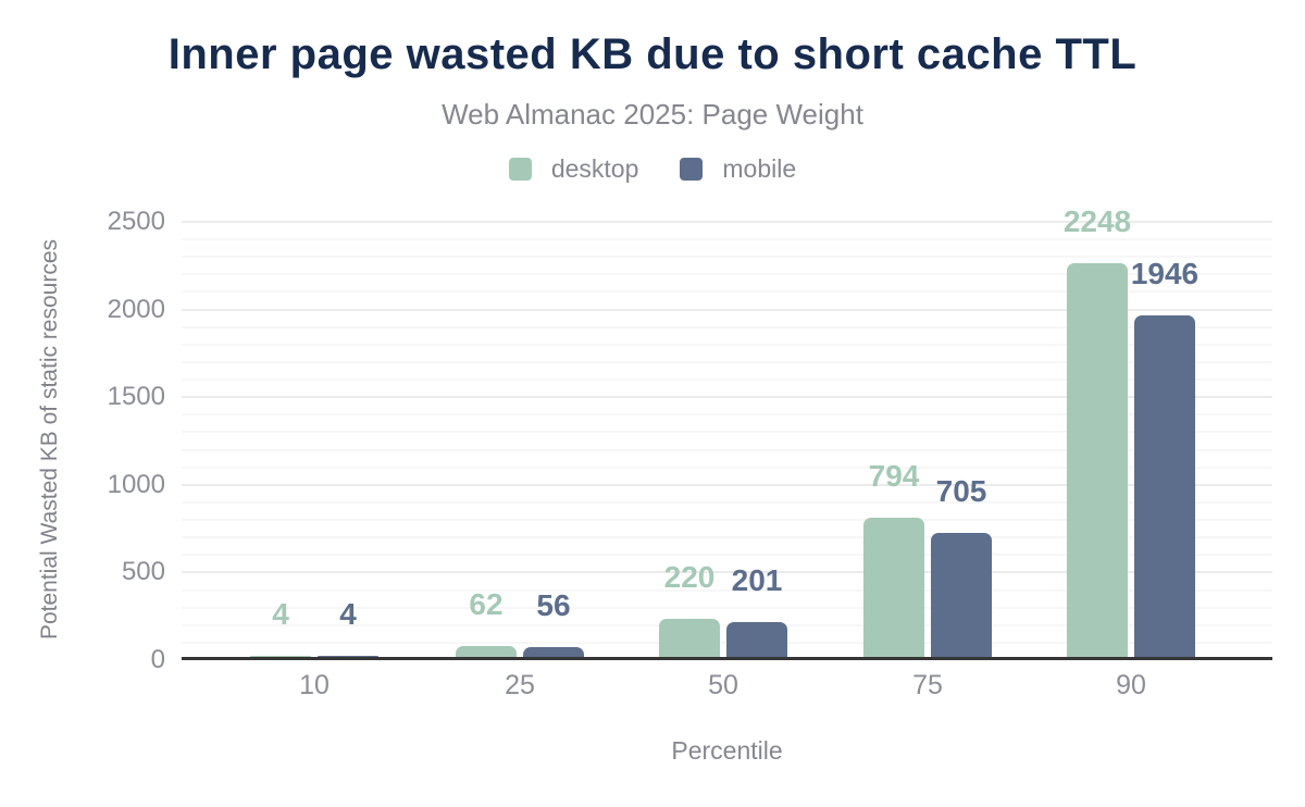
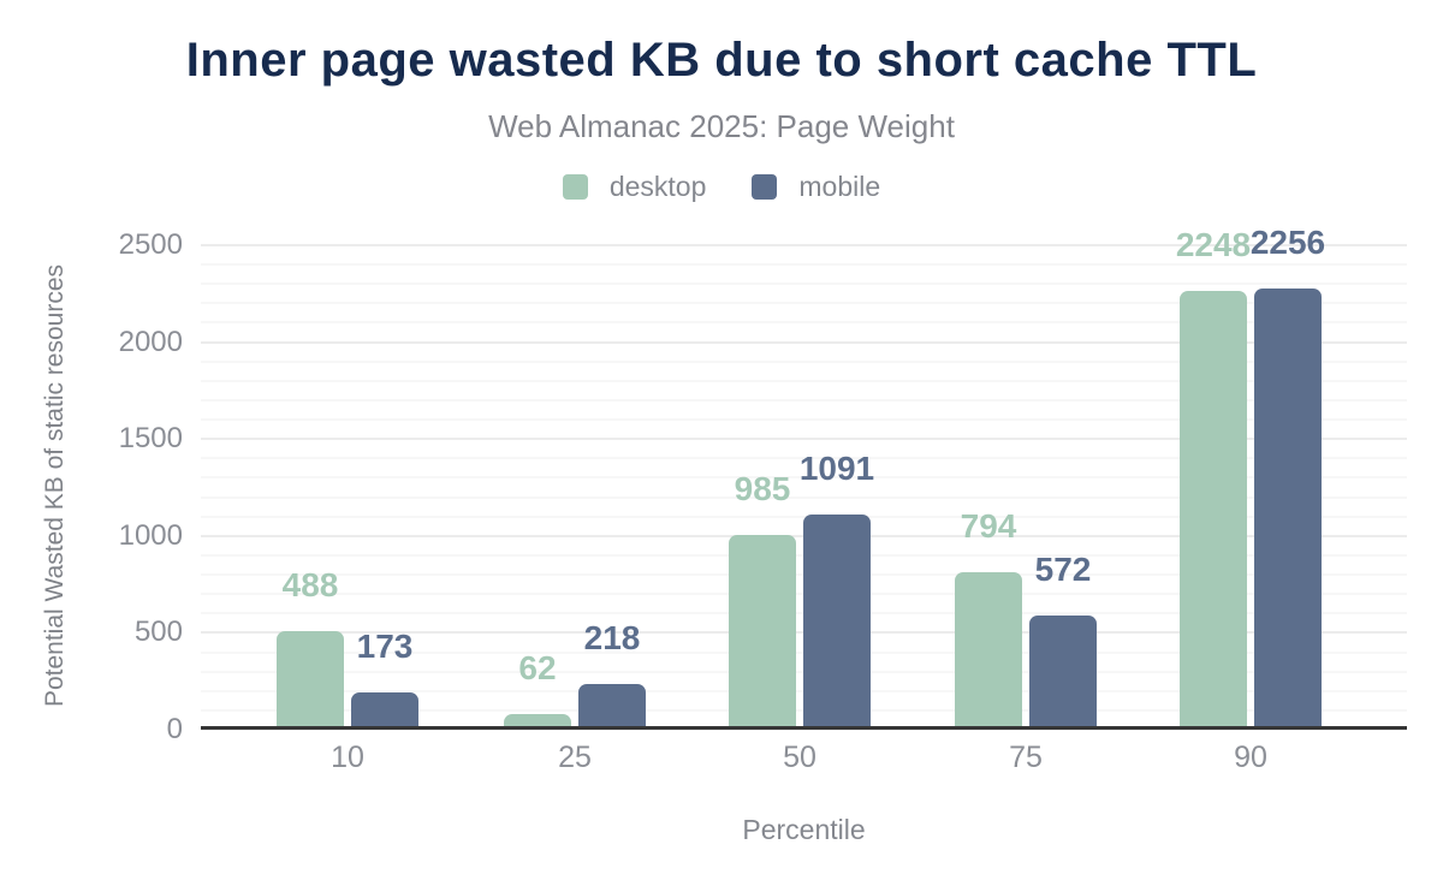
desktop/10: 4 -> 488
mobile/10: 4 -> 173
mobile/25: 56 -> 218
desktop/50: 220 -> 985
mobile/50: 201 -> 1091
mobile/75: 705 -> 572
mobile/90: 1946 -> 2256
